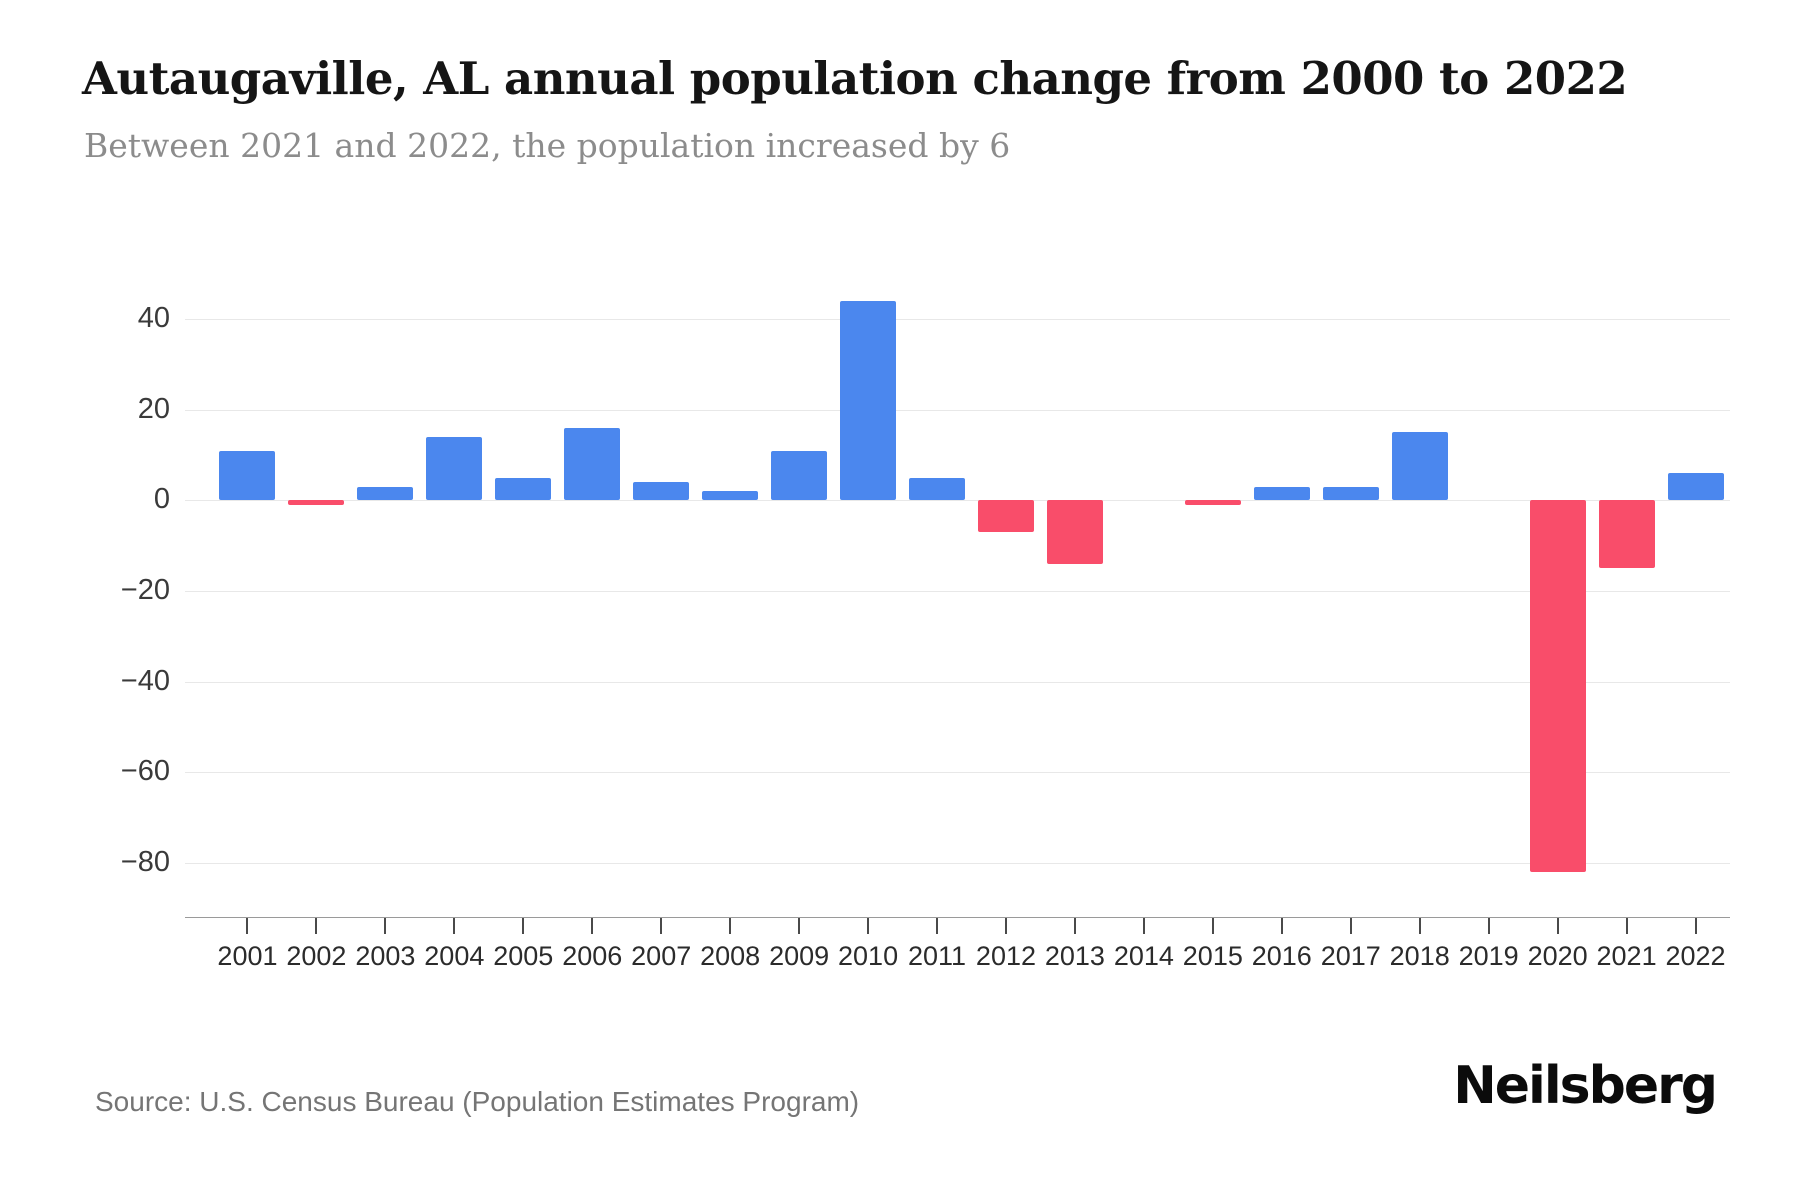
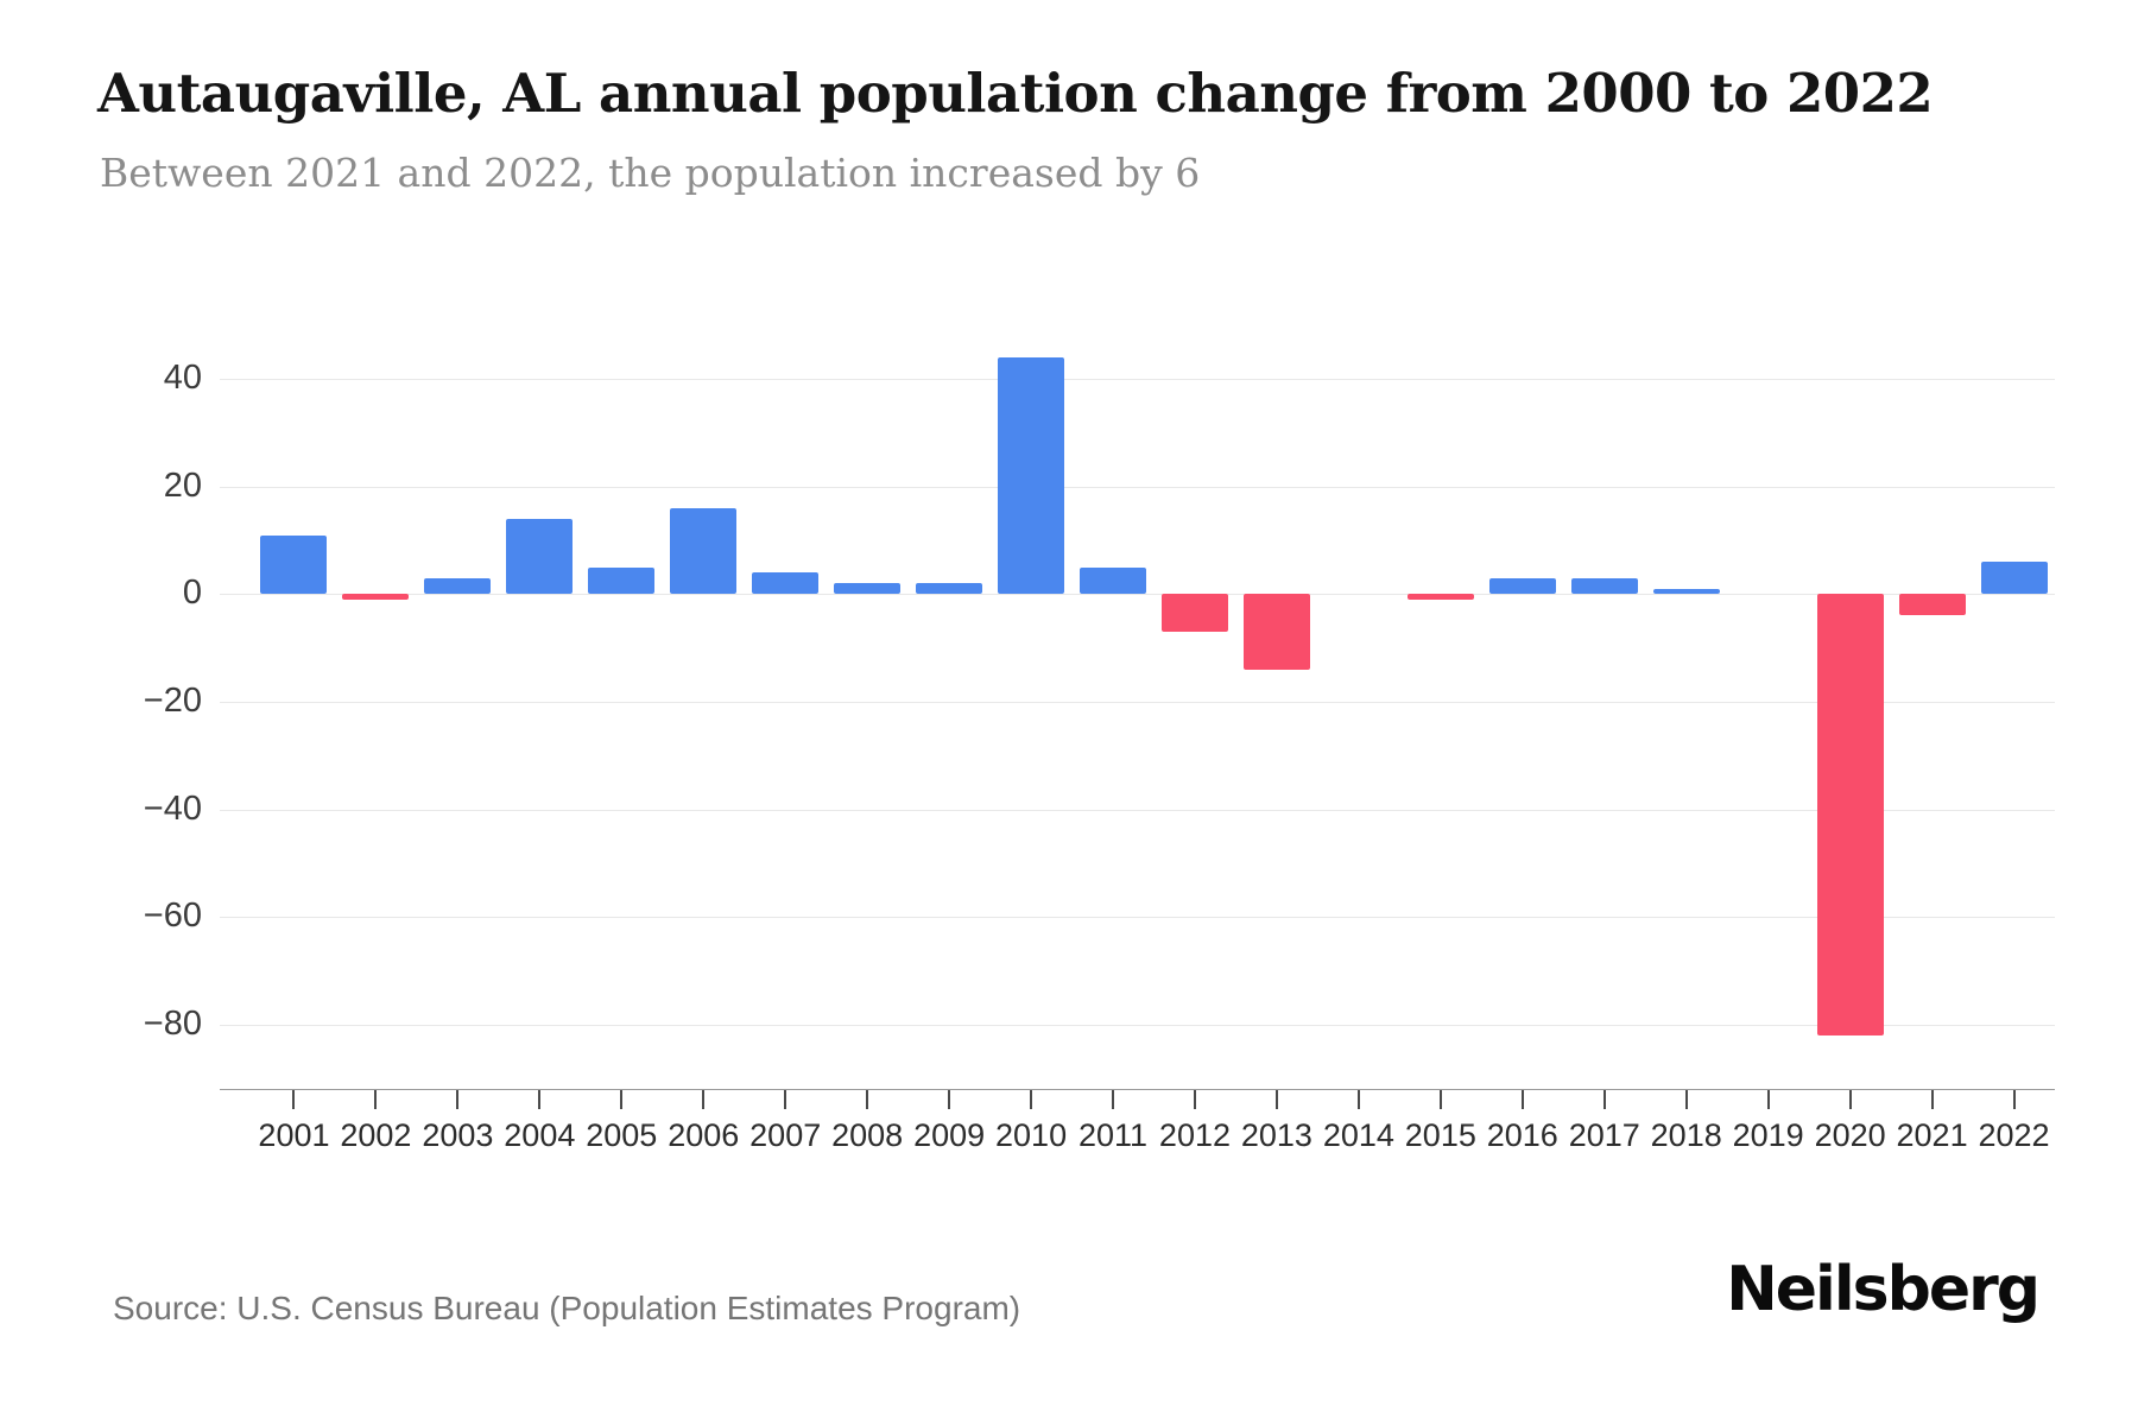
2009: 11 -> 2
2018: 15 -> 1
2021: -15 -> -4
